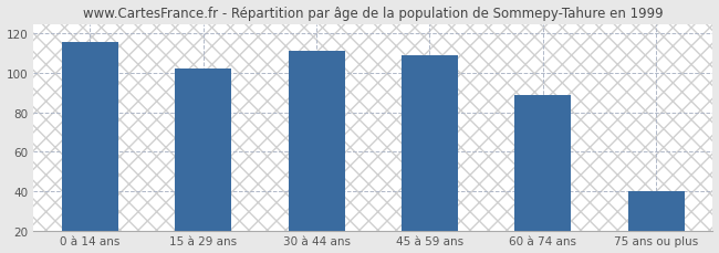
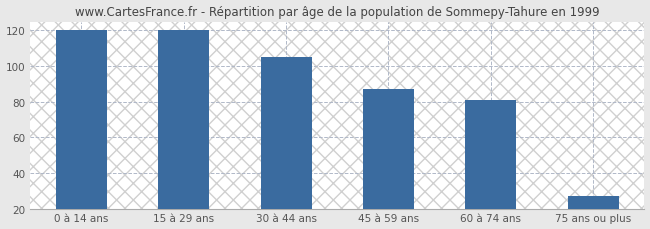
0 à 14 ans: 116 -> 120
15 à 29 ans: 102 -> 120
30 à 44 ans: 111 -> 105
45 à 59 ans: 109 -> 87
60 à 74 ans: 89 -> 81
75 ans ou plus: 40 -> 27
